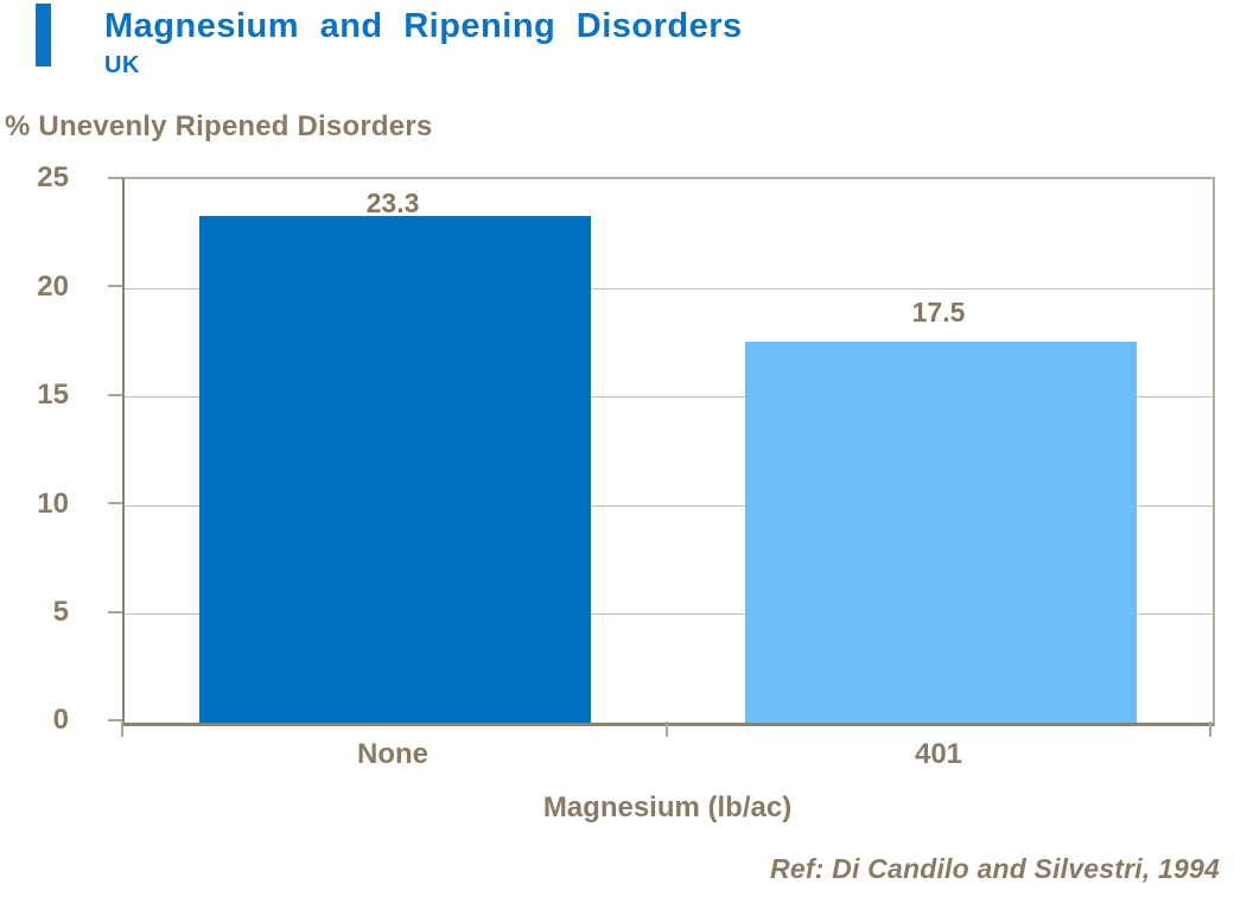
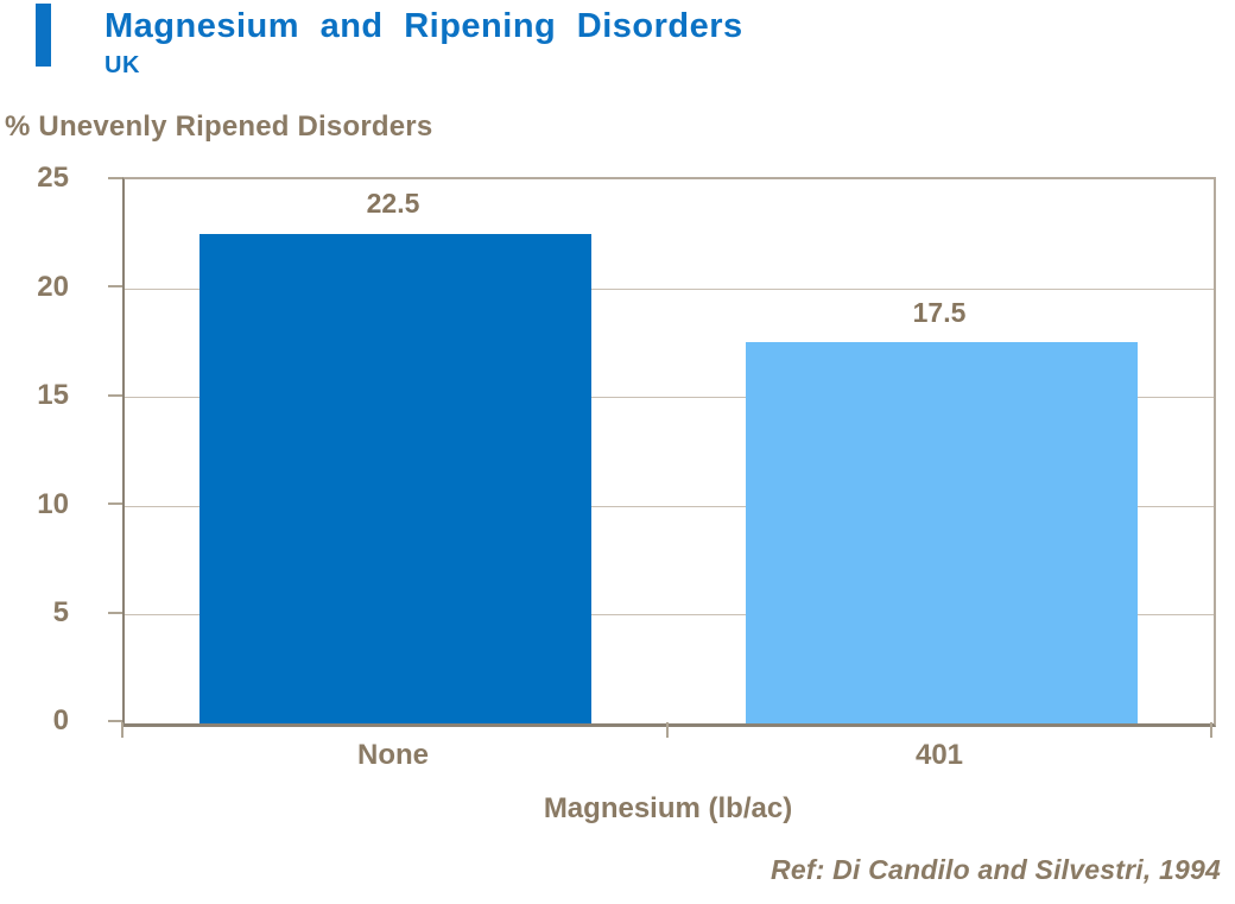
None: 23.3 -> 22.5
